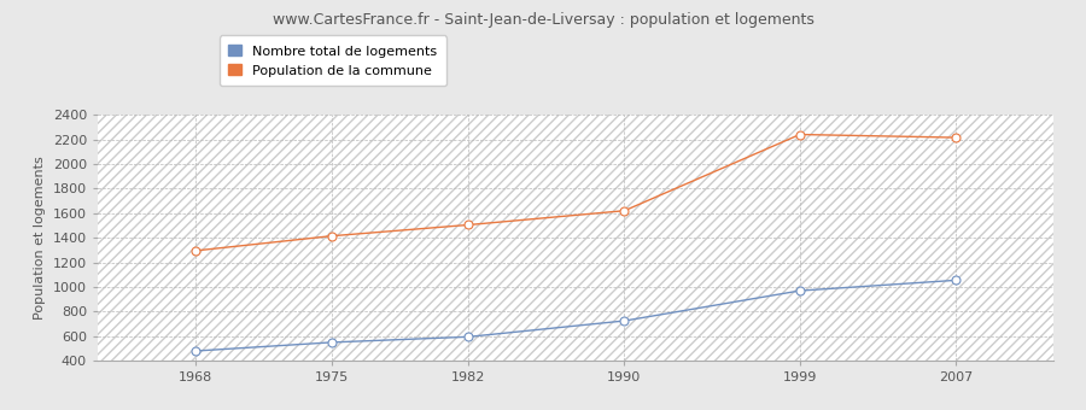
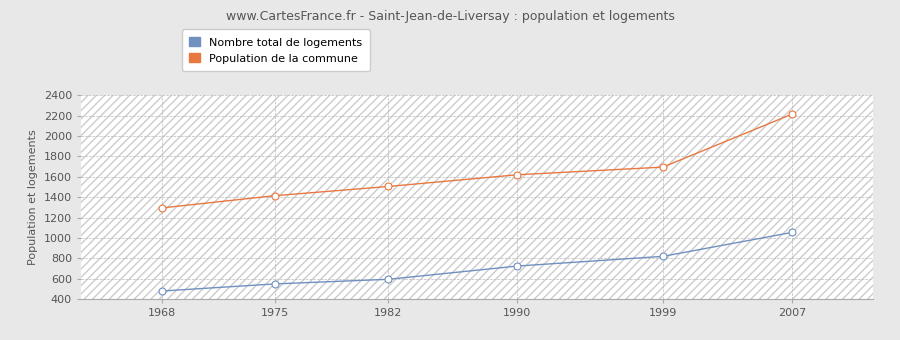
Nombre total de logements/1999: 970 -> 820
Population de la commune/1999: 2240 -> 1700
